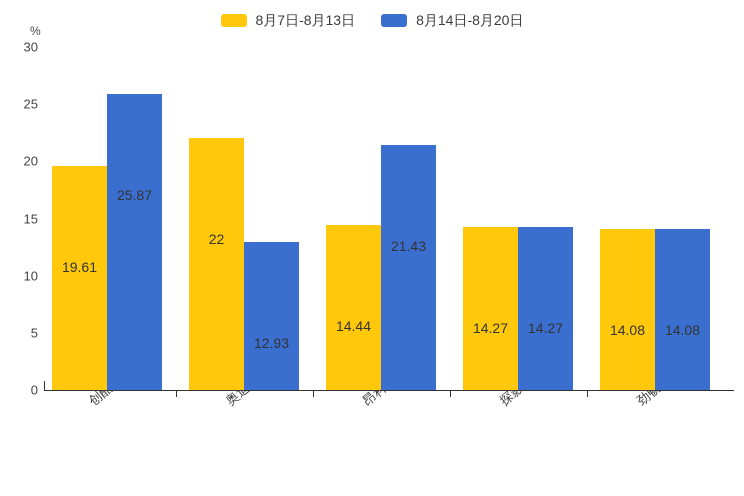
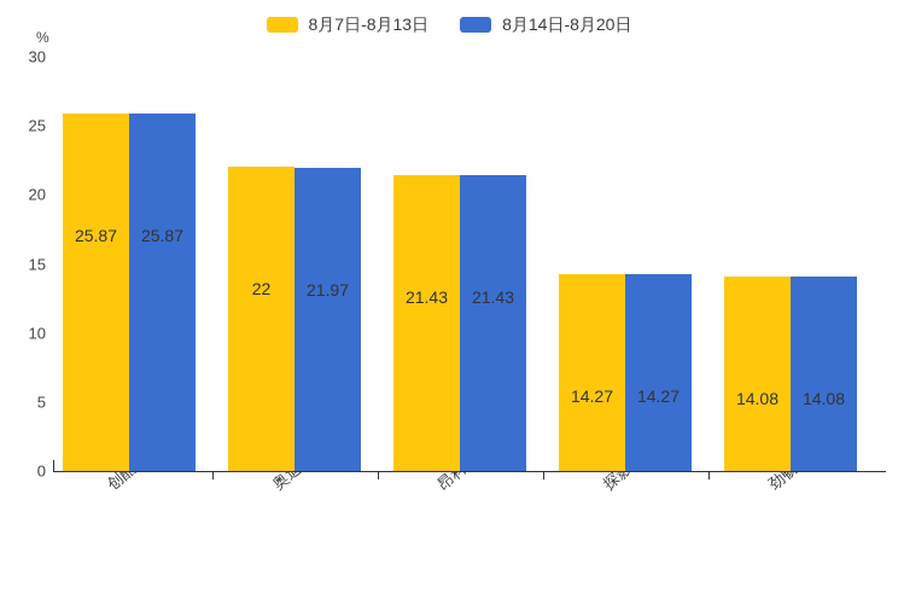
8月7日-8月13日/创酷: 19.61 -> 25.87
8月14日-8月20日/奥迪Q2L: 12.93 -> 21.97
8月7日-8月13日/昂科拉: 14.44 -> 21.43
